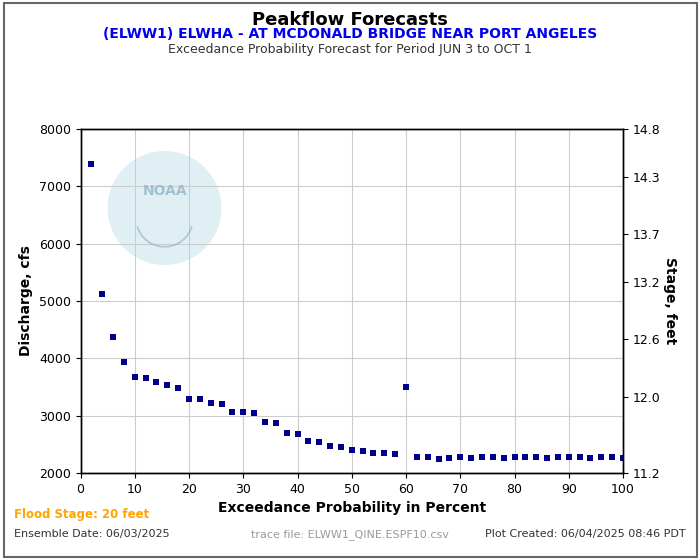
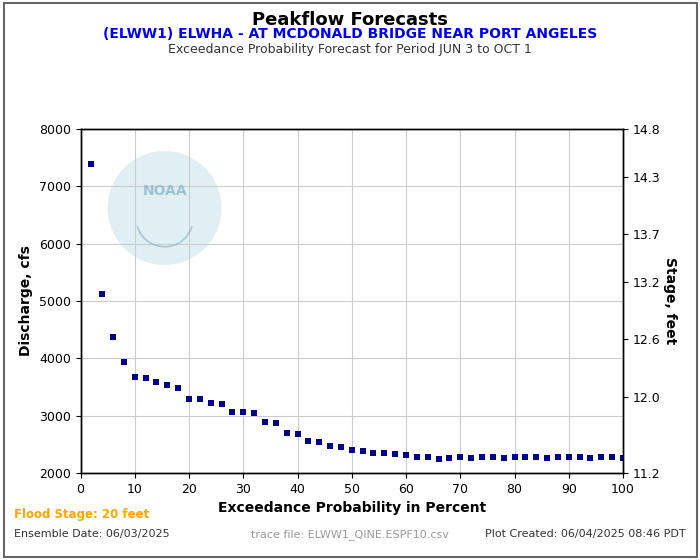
60: 3500 -> 2310
